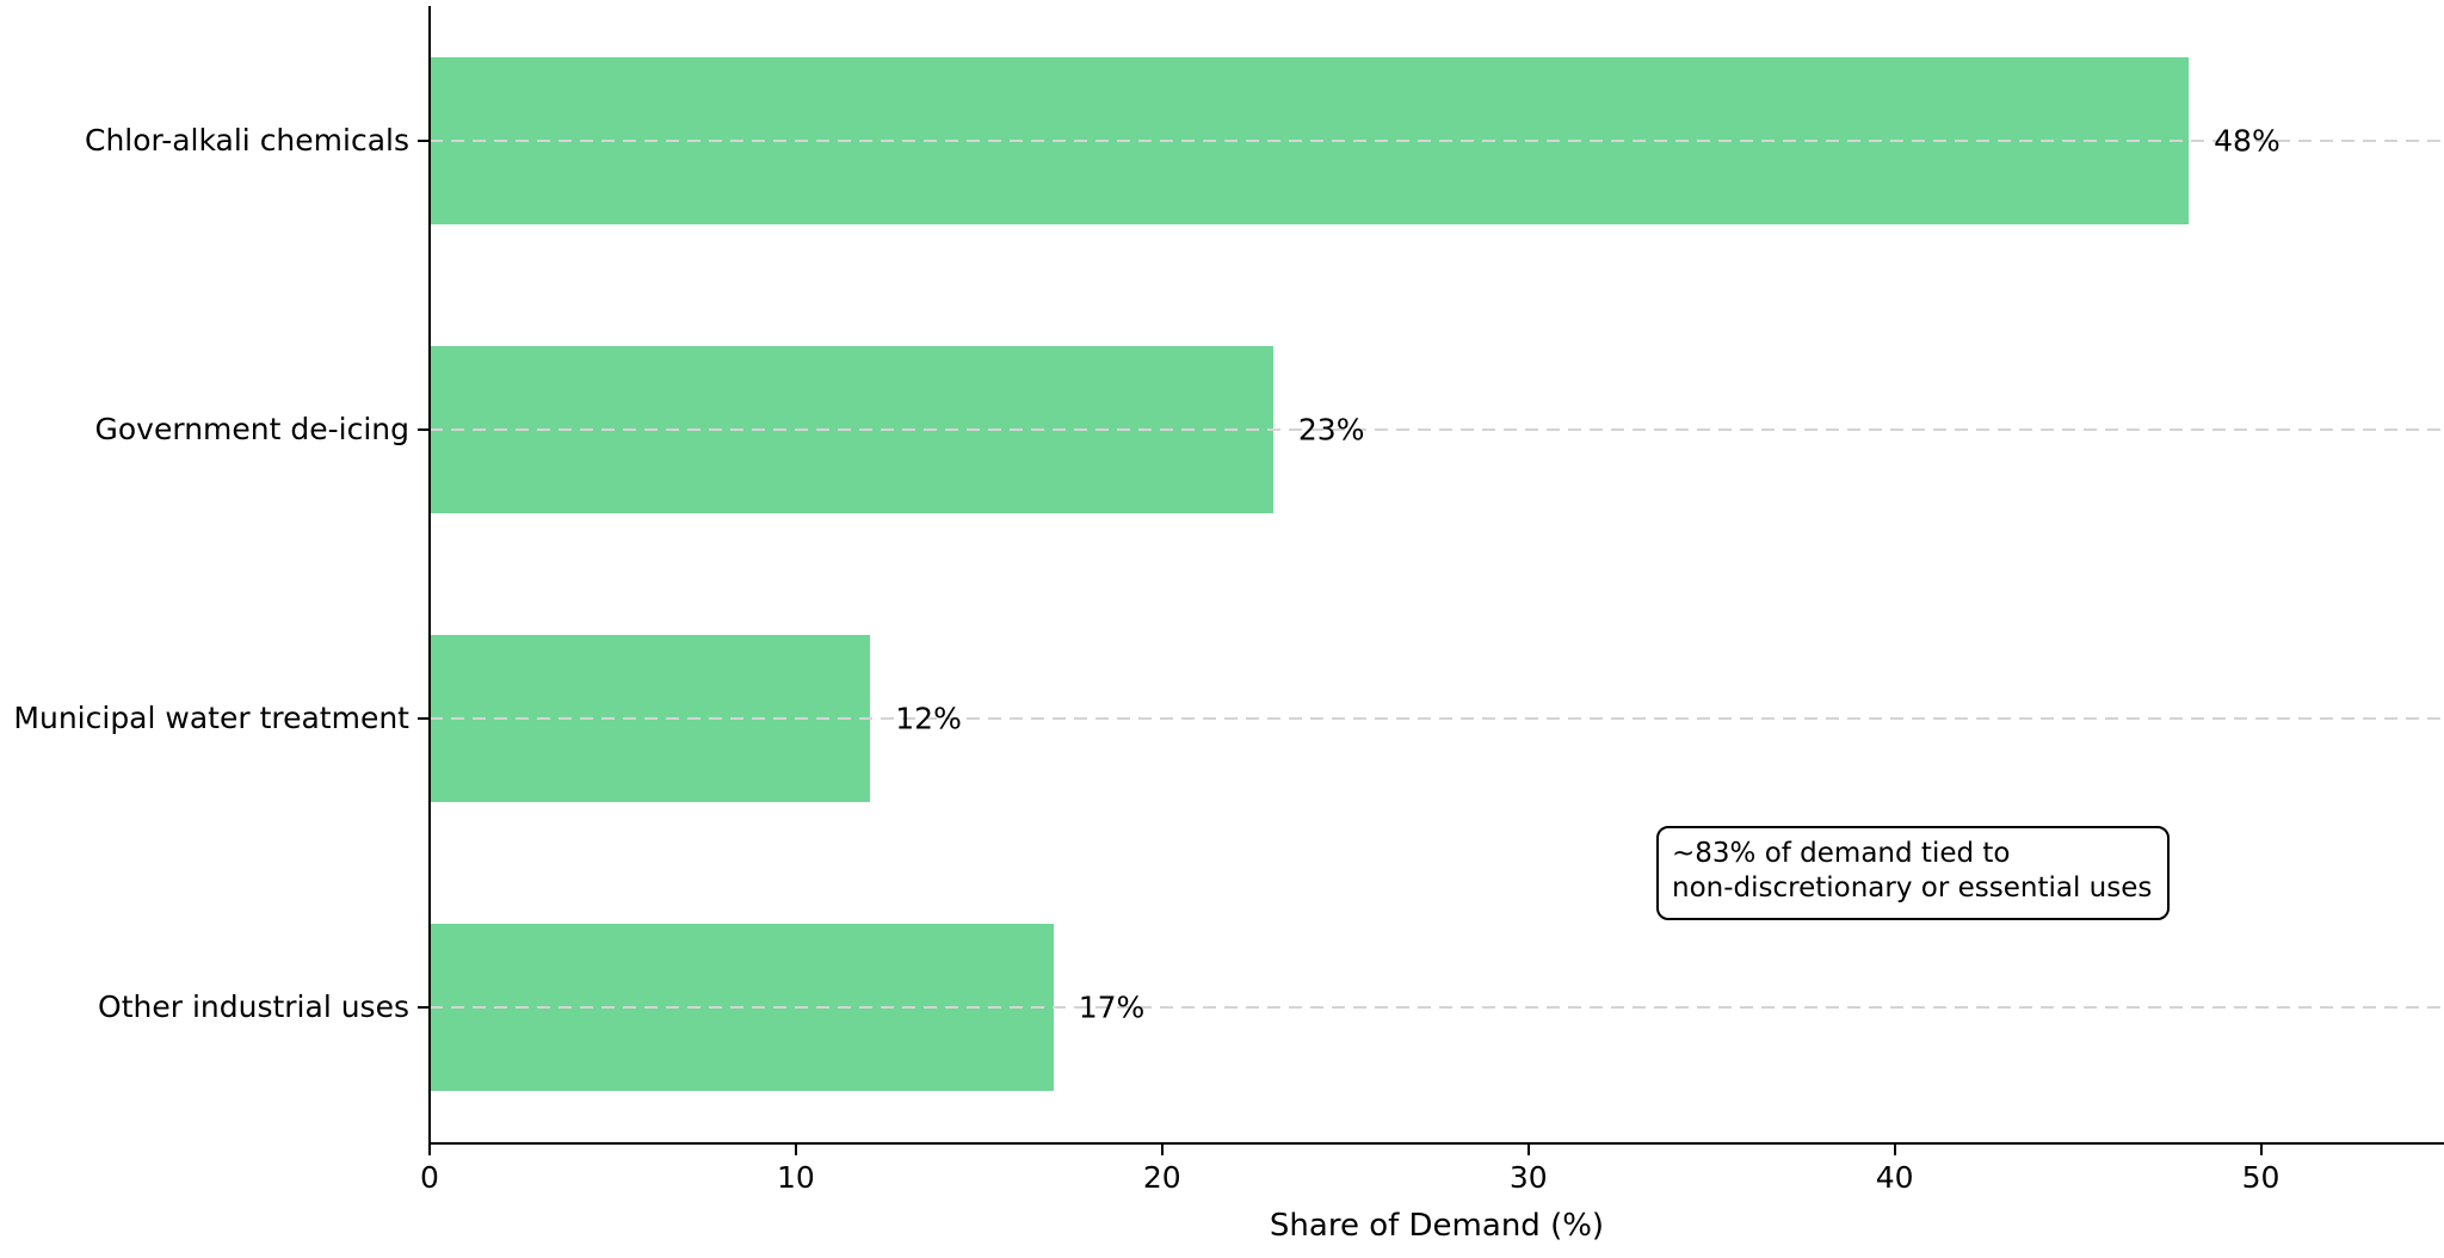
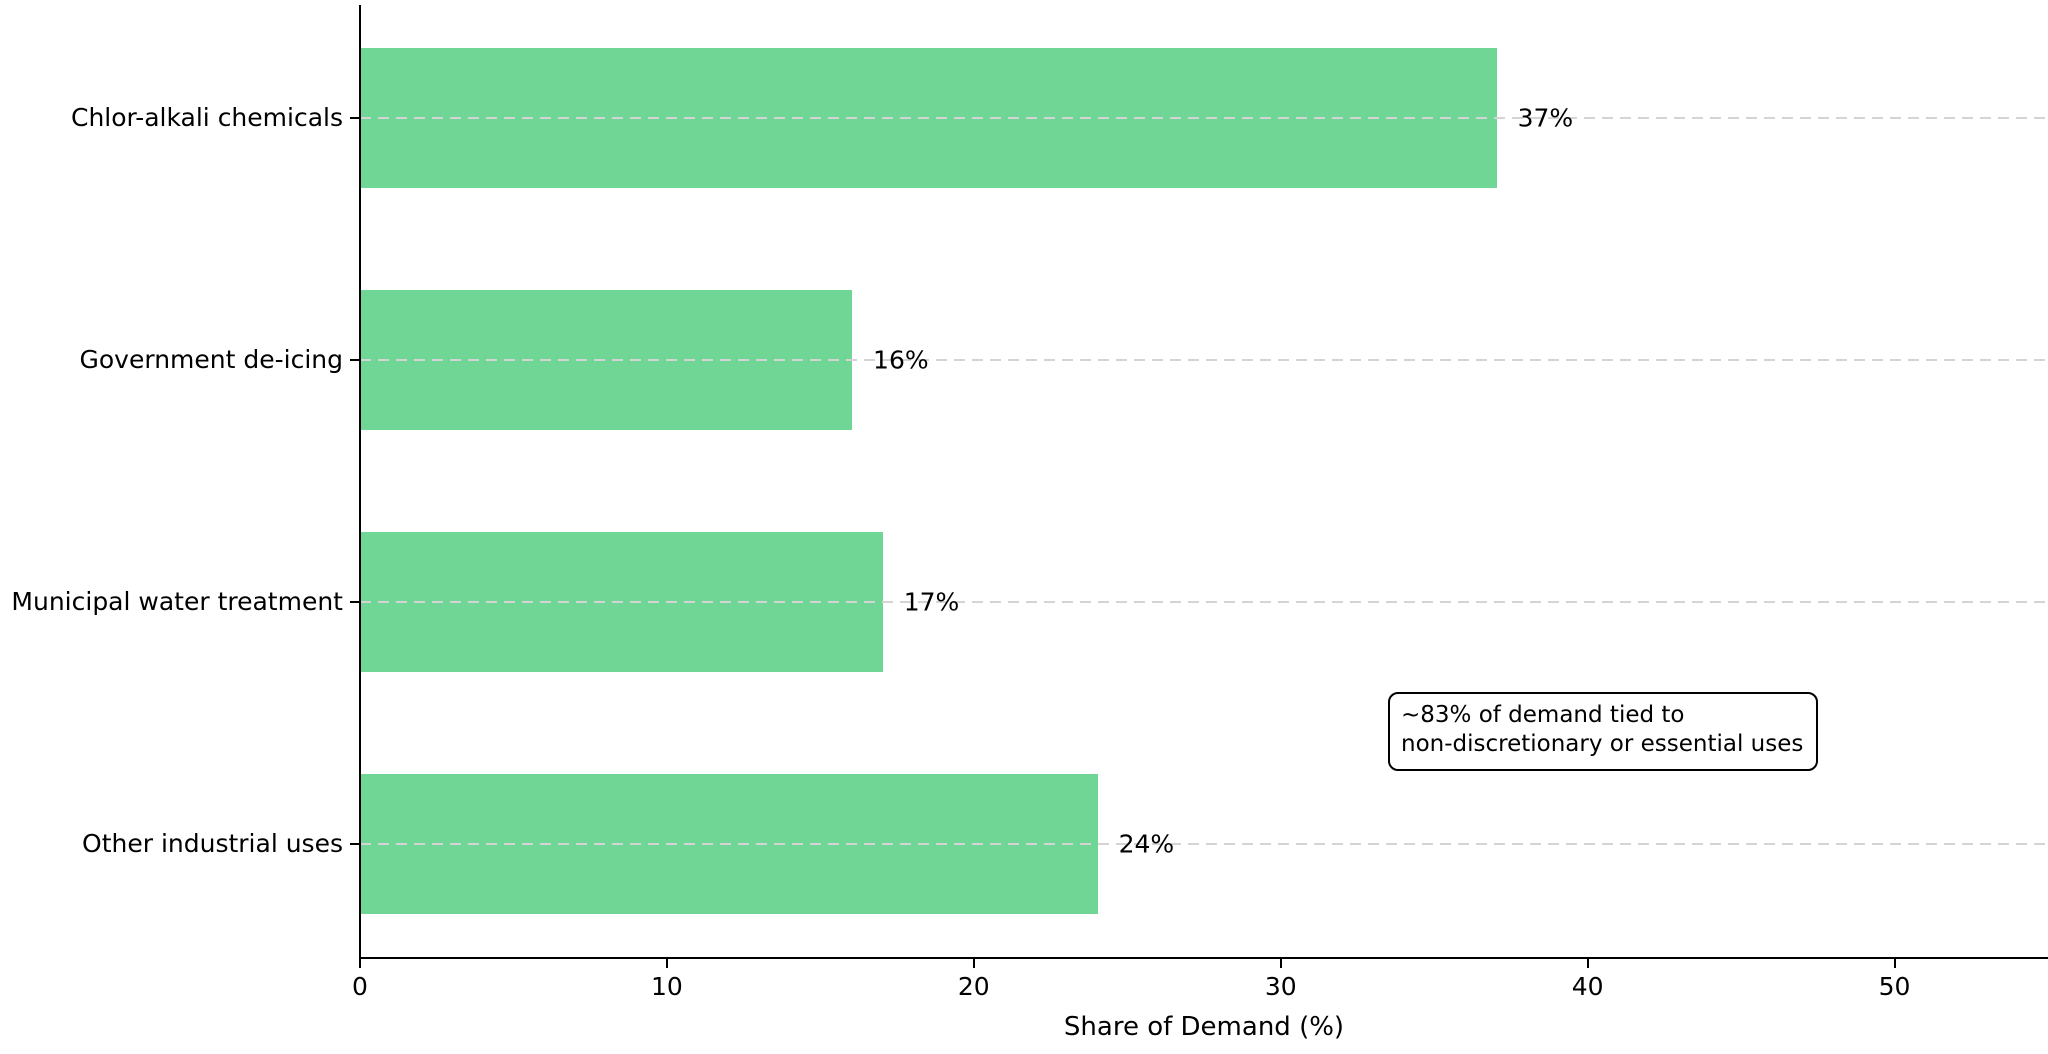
Chlor-alkali chemicals: 48% -> 37%
Government de-icing: 23% -> 16%
Municipal water treatment: 12% -> 17%
Other industrial uses: 17% -> 24%
